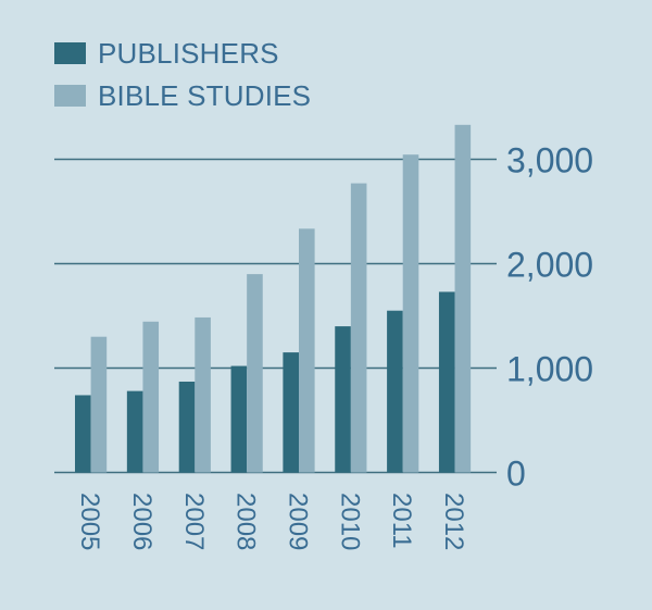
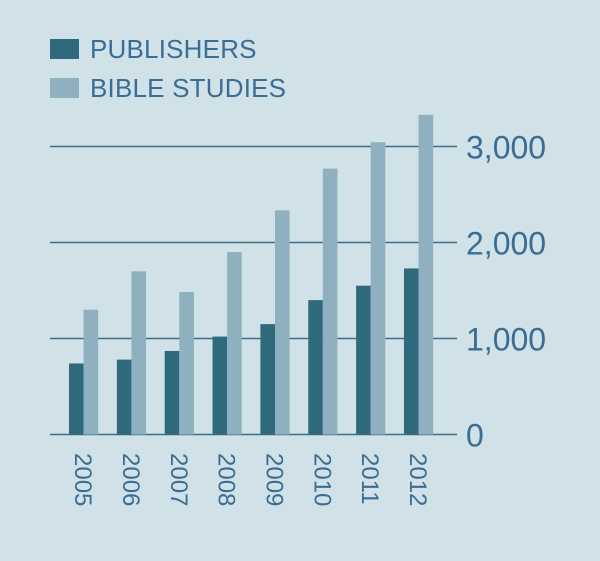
BIBLE STUDIES/2006: 1400 -> 1700
